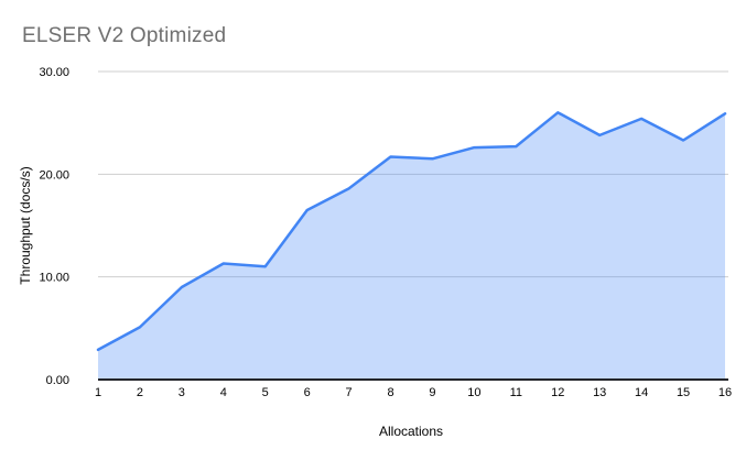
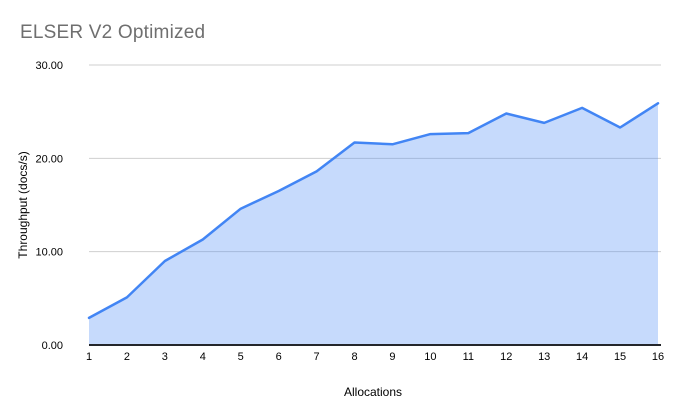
5: 11 -> 15
12: 26 -> 25
